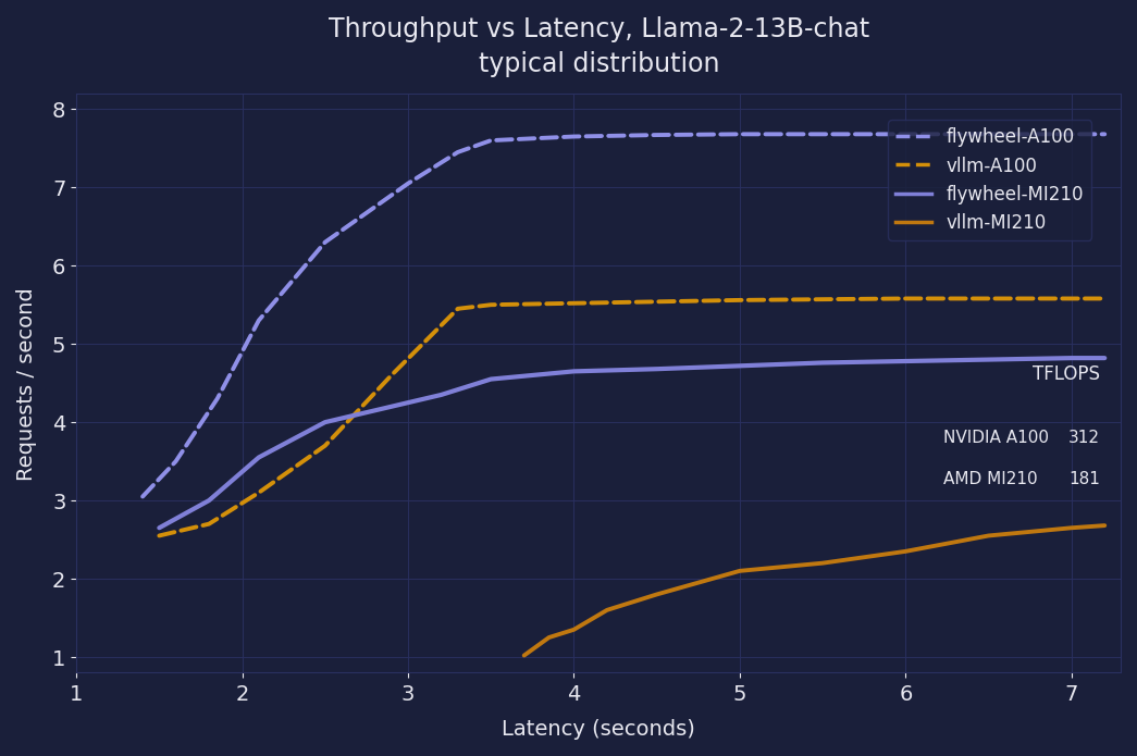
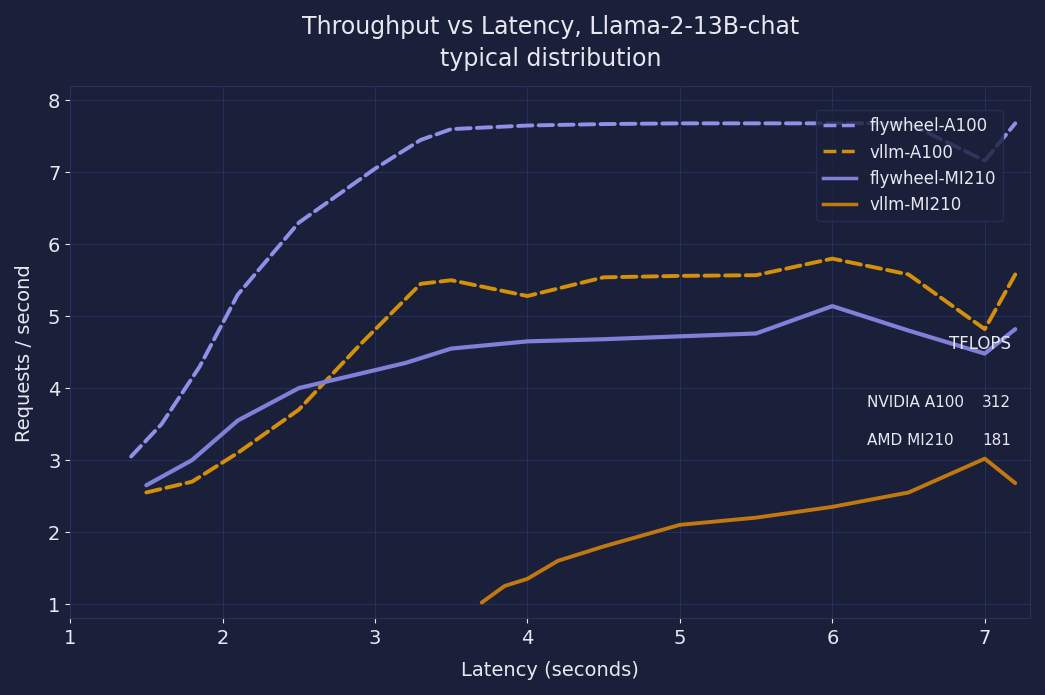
vllm-A100/4: 5.52 -> 5.28
vllm-A100/6: 5.58 -> 5.80
flywheel-MI210/6: 4.78 -> 5.14
flywheel-A100/7: 7.68 -> 7.16
vllm-A100/7: 5.58 -> 4.82
flywheel-MI210/7: 4.82 -> 4.48
vllm-MI210/7: 2.65 -> 3.02
